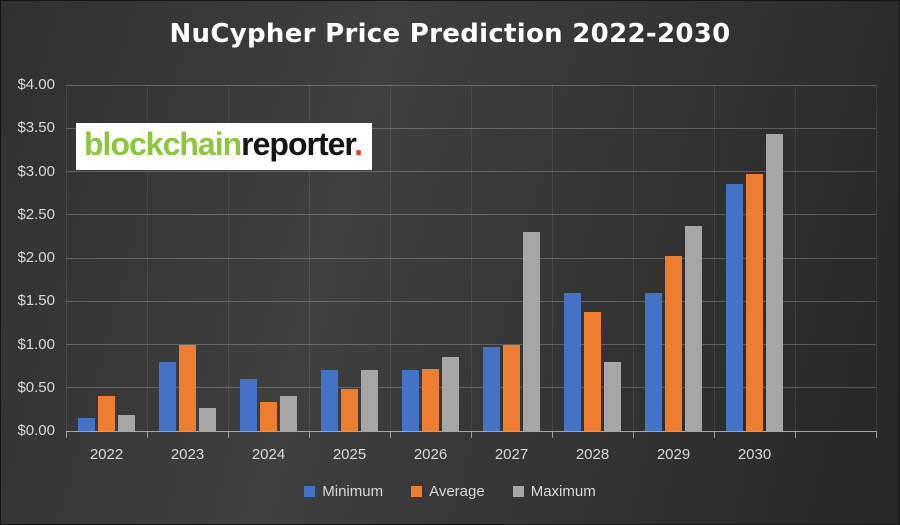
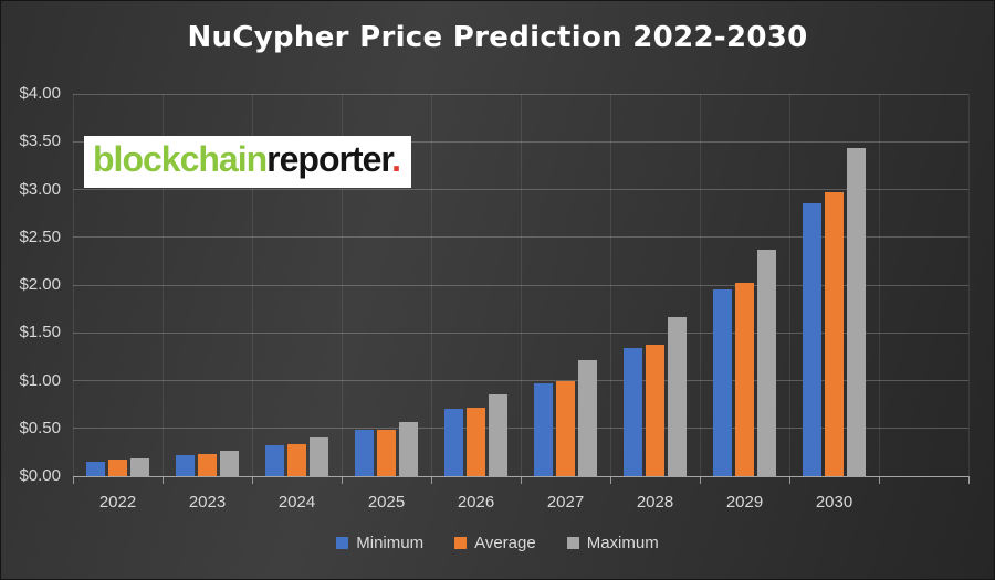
Average/2022: $0.4 -> $0.2
Minimum/2023: $0.8 -> $0.2
Average/2023: $1.0 -> $0.2
Minimum/2024: $0.6 -> $0.3
Minimum/2025: $0.7 -> $0.5
Maximum/2025: $0.7 -> $0.6
Maximum/2027: $2.3 -> $1.2
Minimum/2028: $1.6 -> $1.3
Maximum/2028: $0.8 -> $1.7
Minimum/2029: $1.6 -> $1.9
